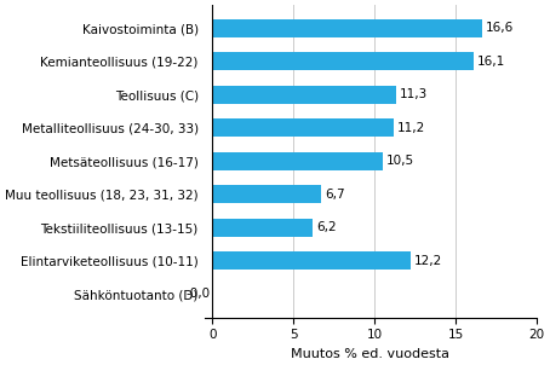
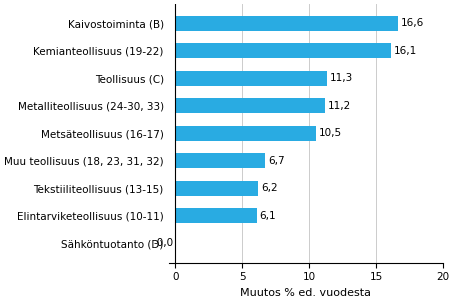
Elintarviketeollisuus (10-11): 12,2 -> 6,1
